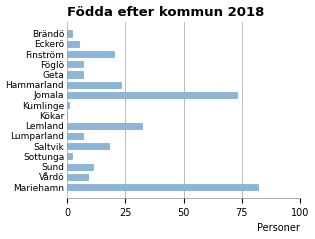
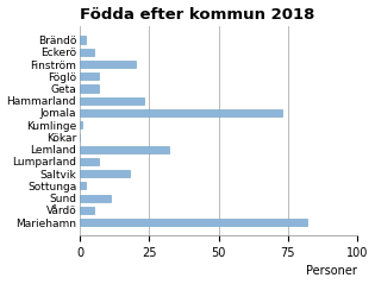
Vårdö: 9 -> 5
